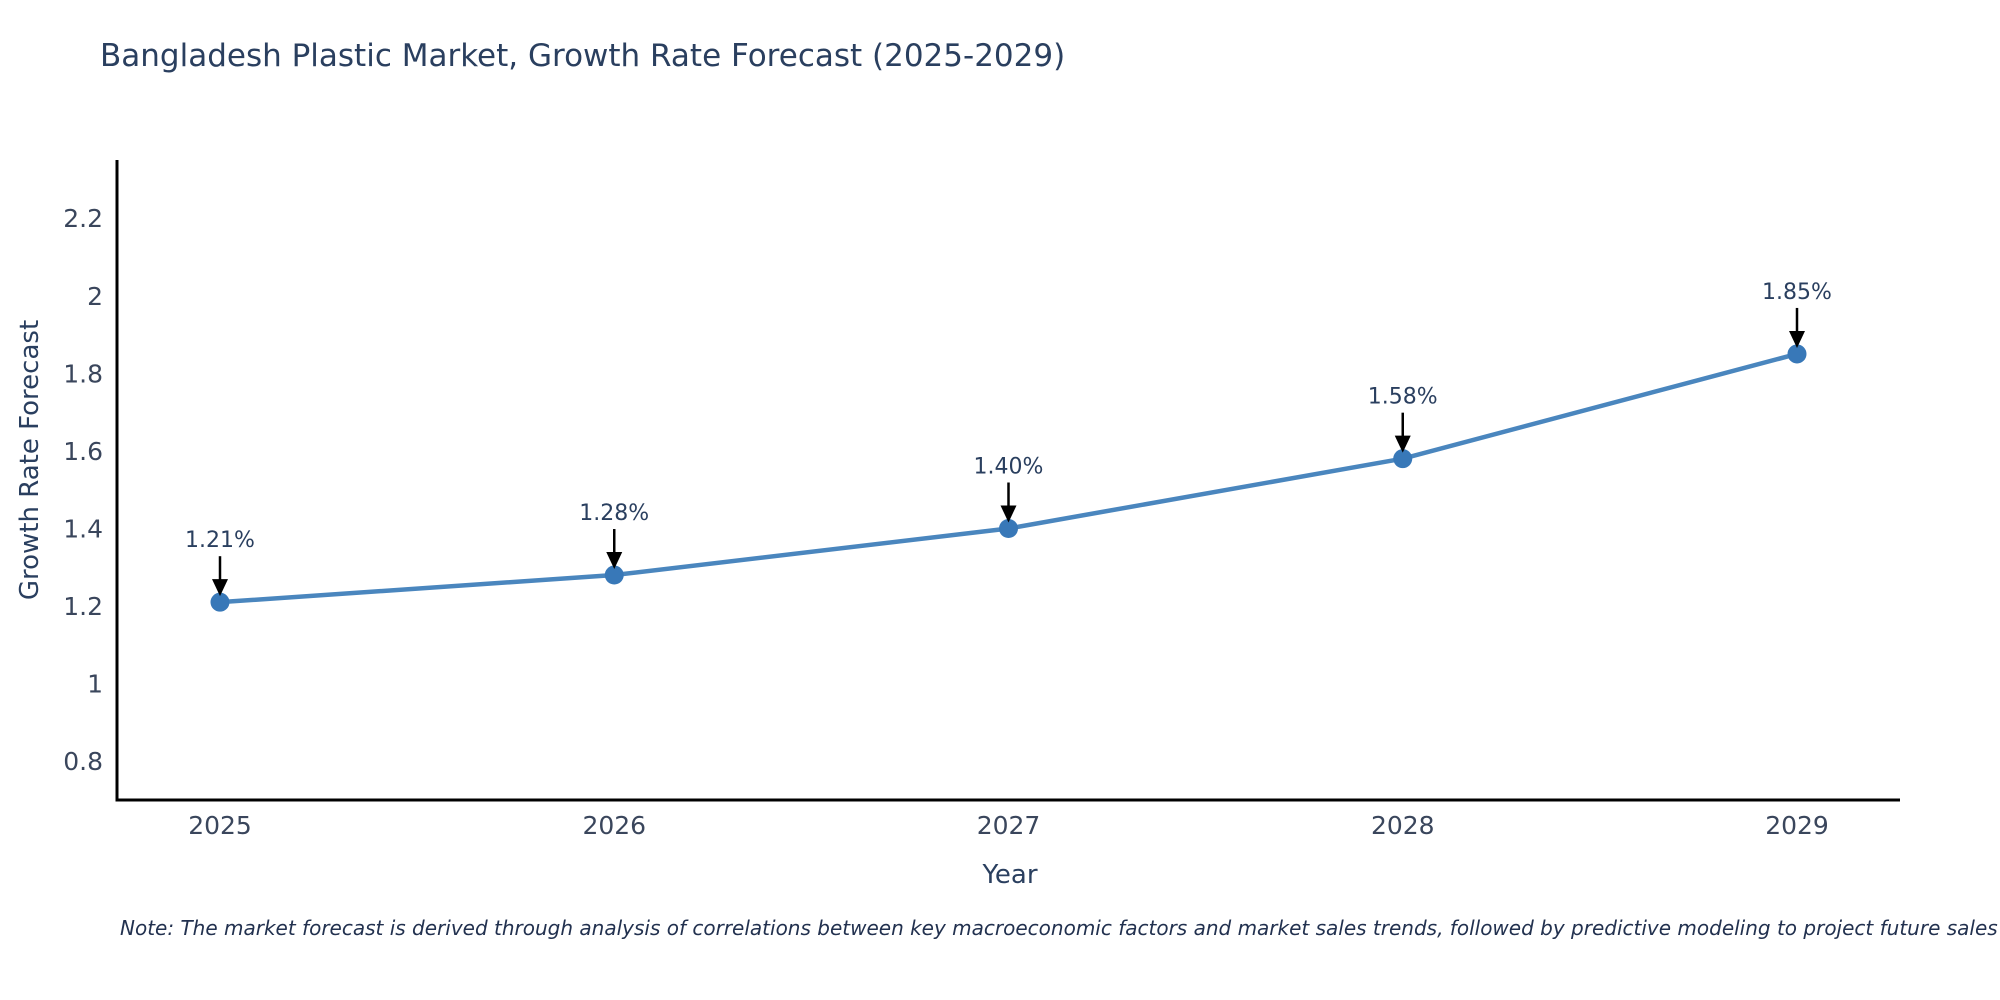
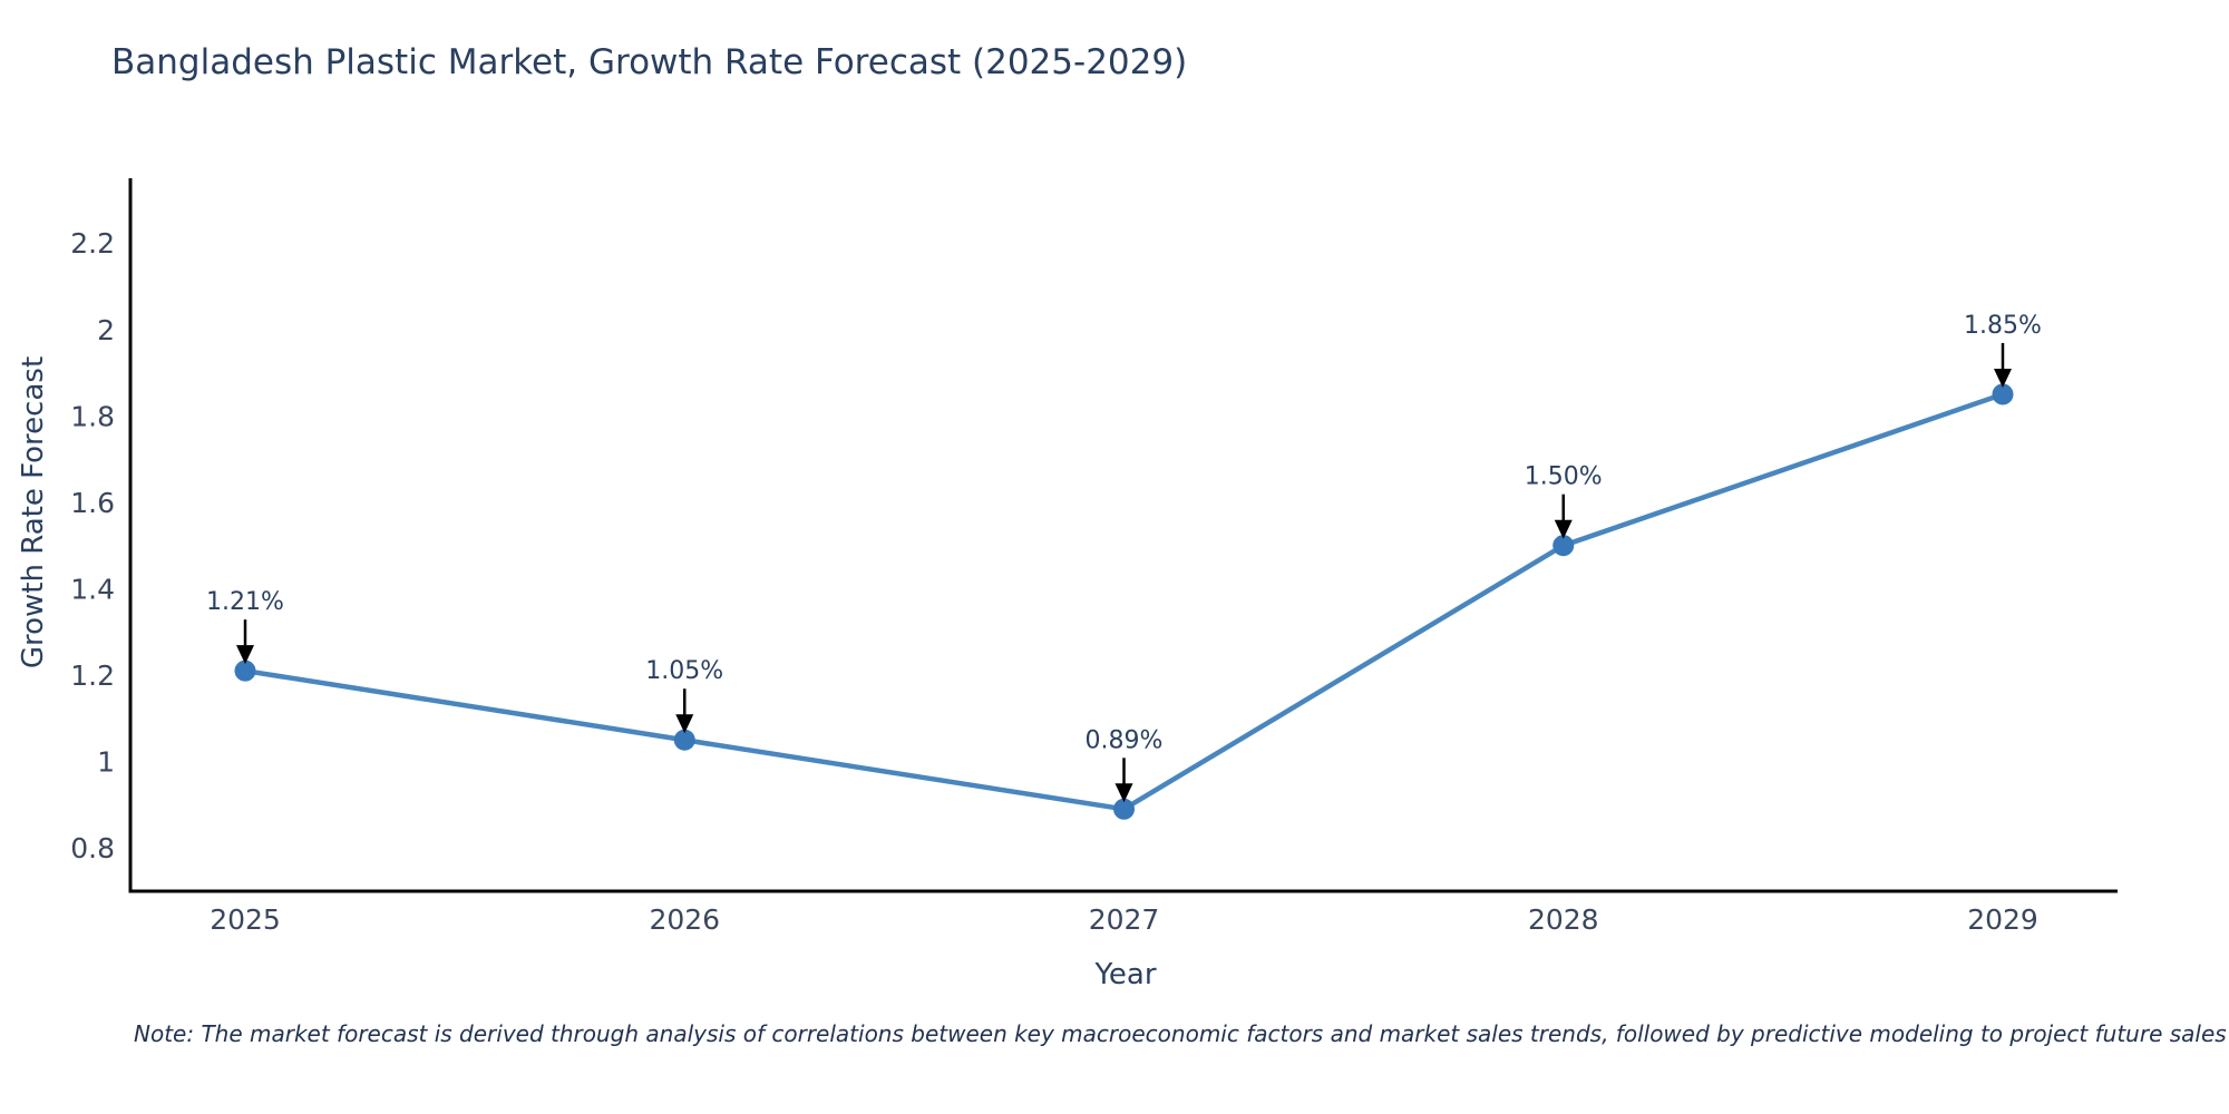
2026: 1.28% -> 1.05%
2027: 1.40% -> 0.89%
2028: 1.58% -> 1.50%
